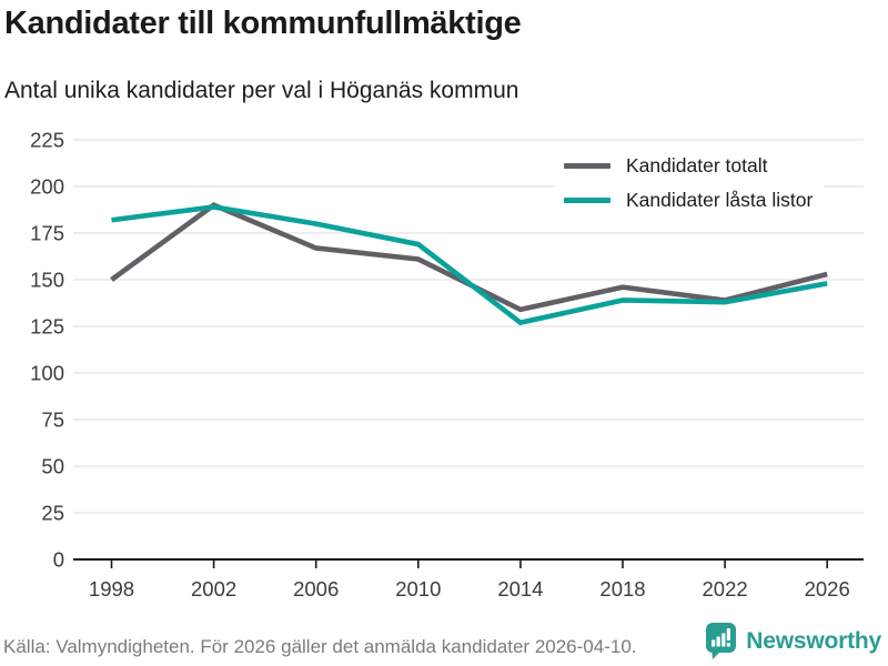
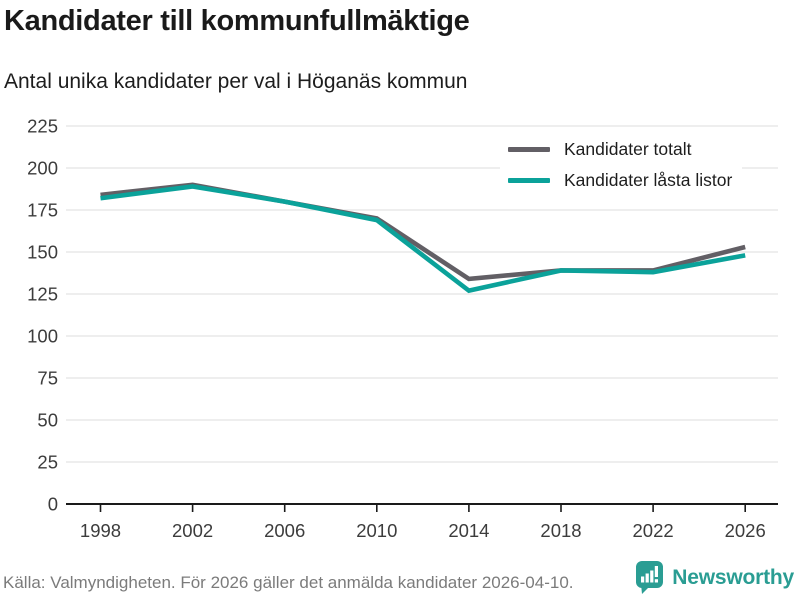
Kandidater totalt/1998: 150 -> 184
Kandidater totalt/2006: 167 -> 180
Kandidater totalt/2010: 161 -> 170
Kandidater totalt/2018: 146 -> 139
